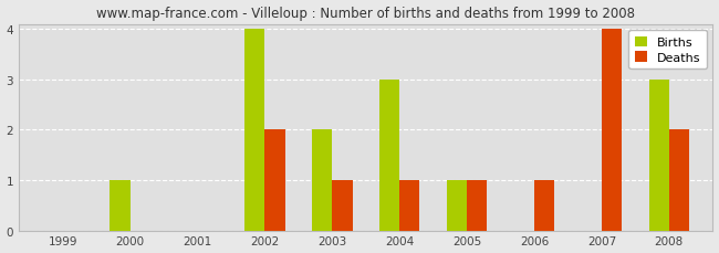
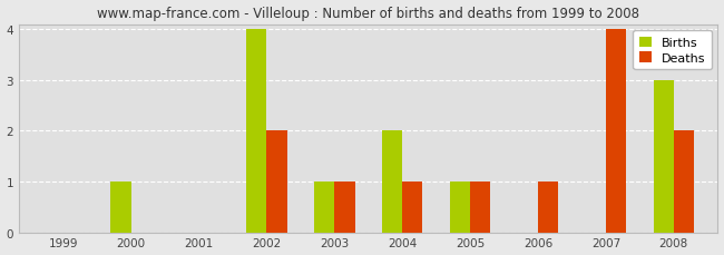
Births/2003: 2 -> 1
Births/2004: 3 -> 2
